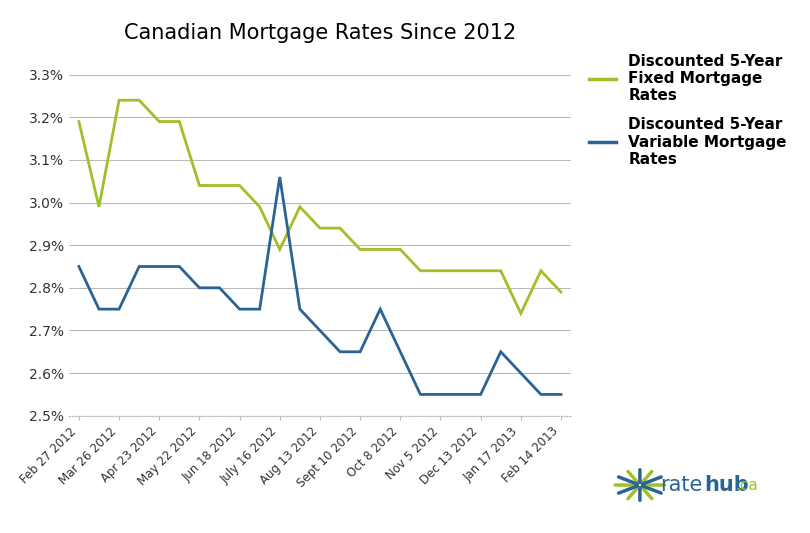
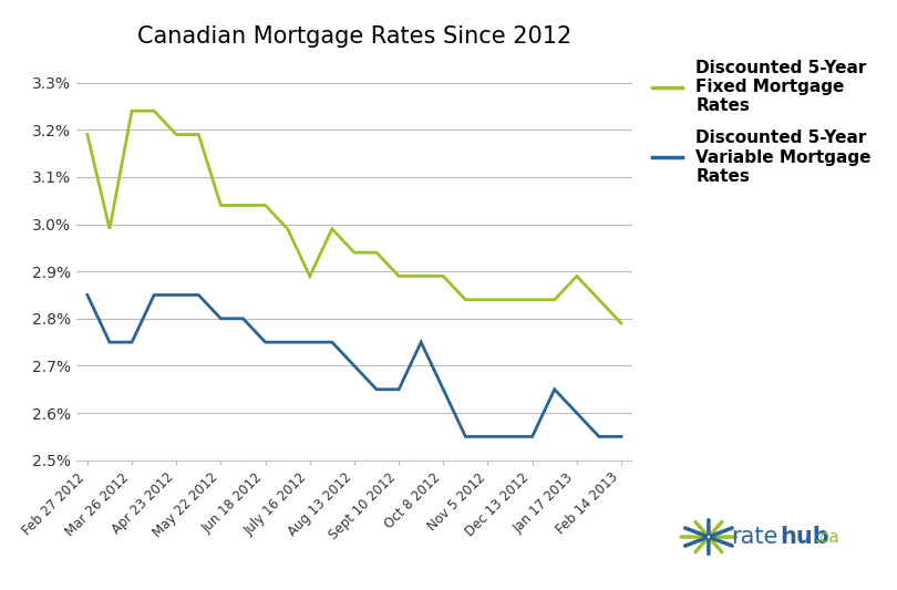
Discounted 5-Year Variable Mortgage Rates/July 16 2012: 3.06% -> 2.75%
Discounted 5-Year Fixed Mortgage Rates/Jan 17 2013: 2.74% -> 2.89%
